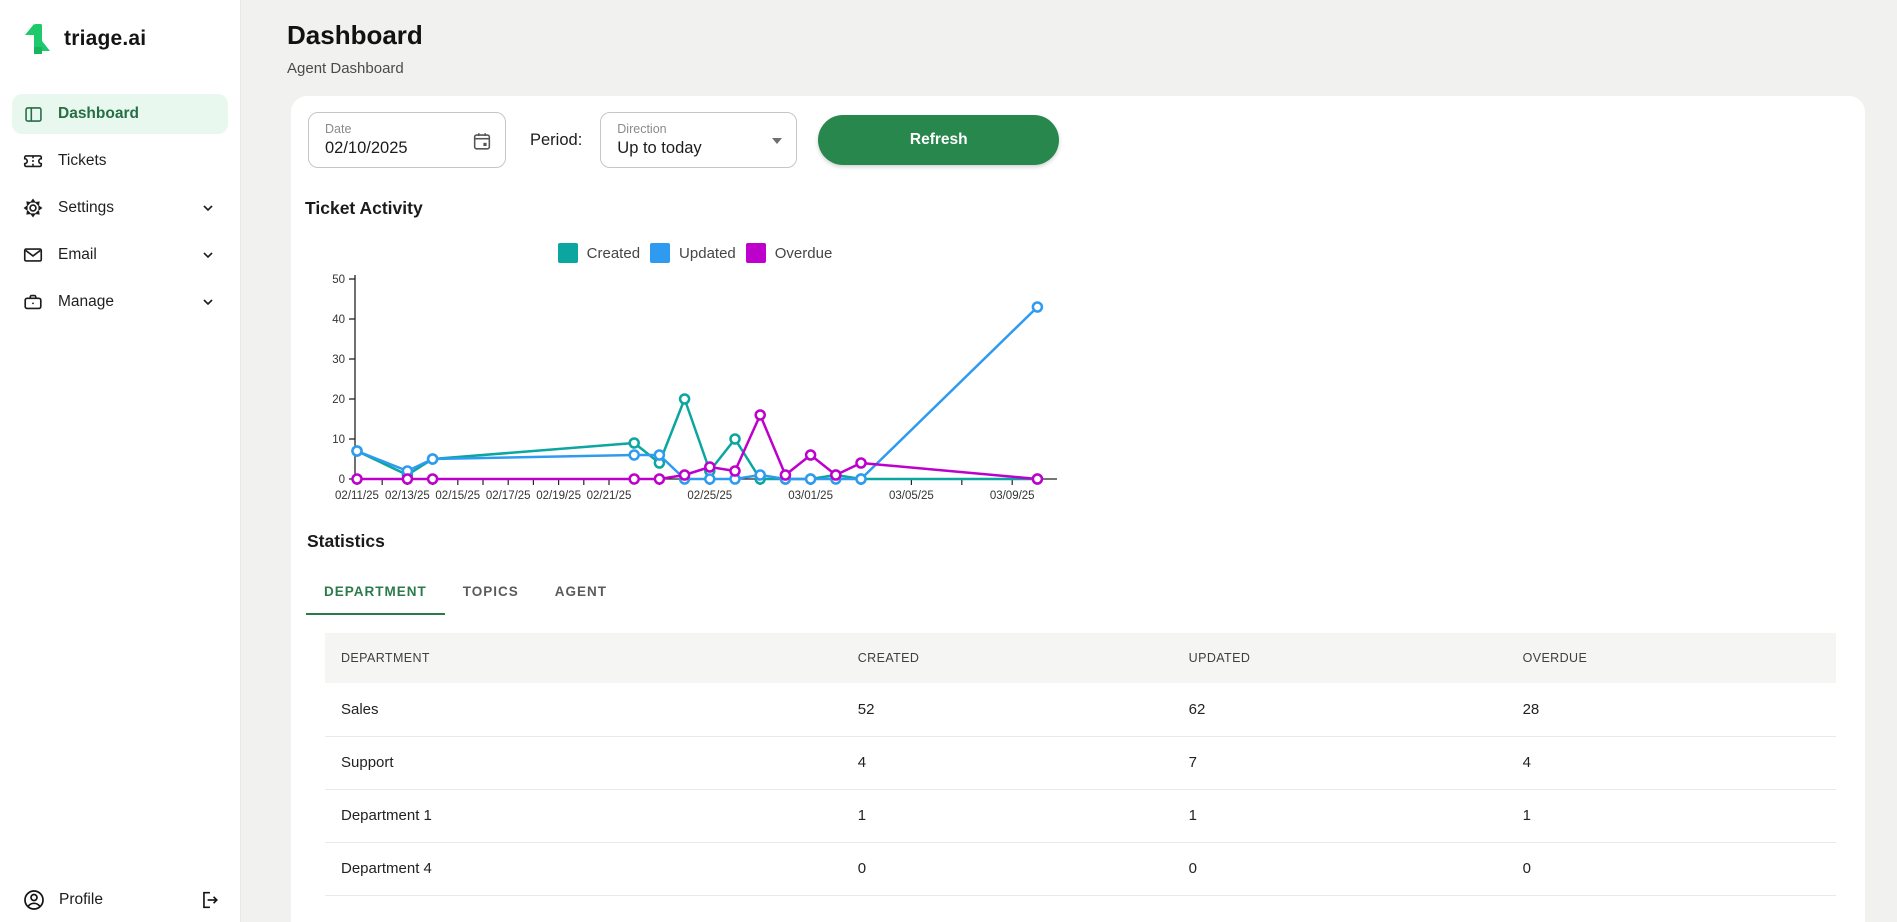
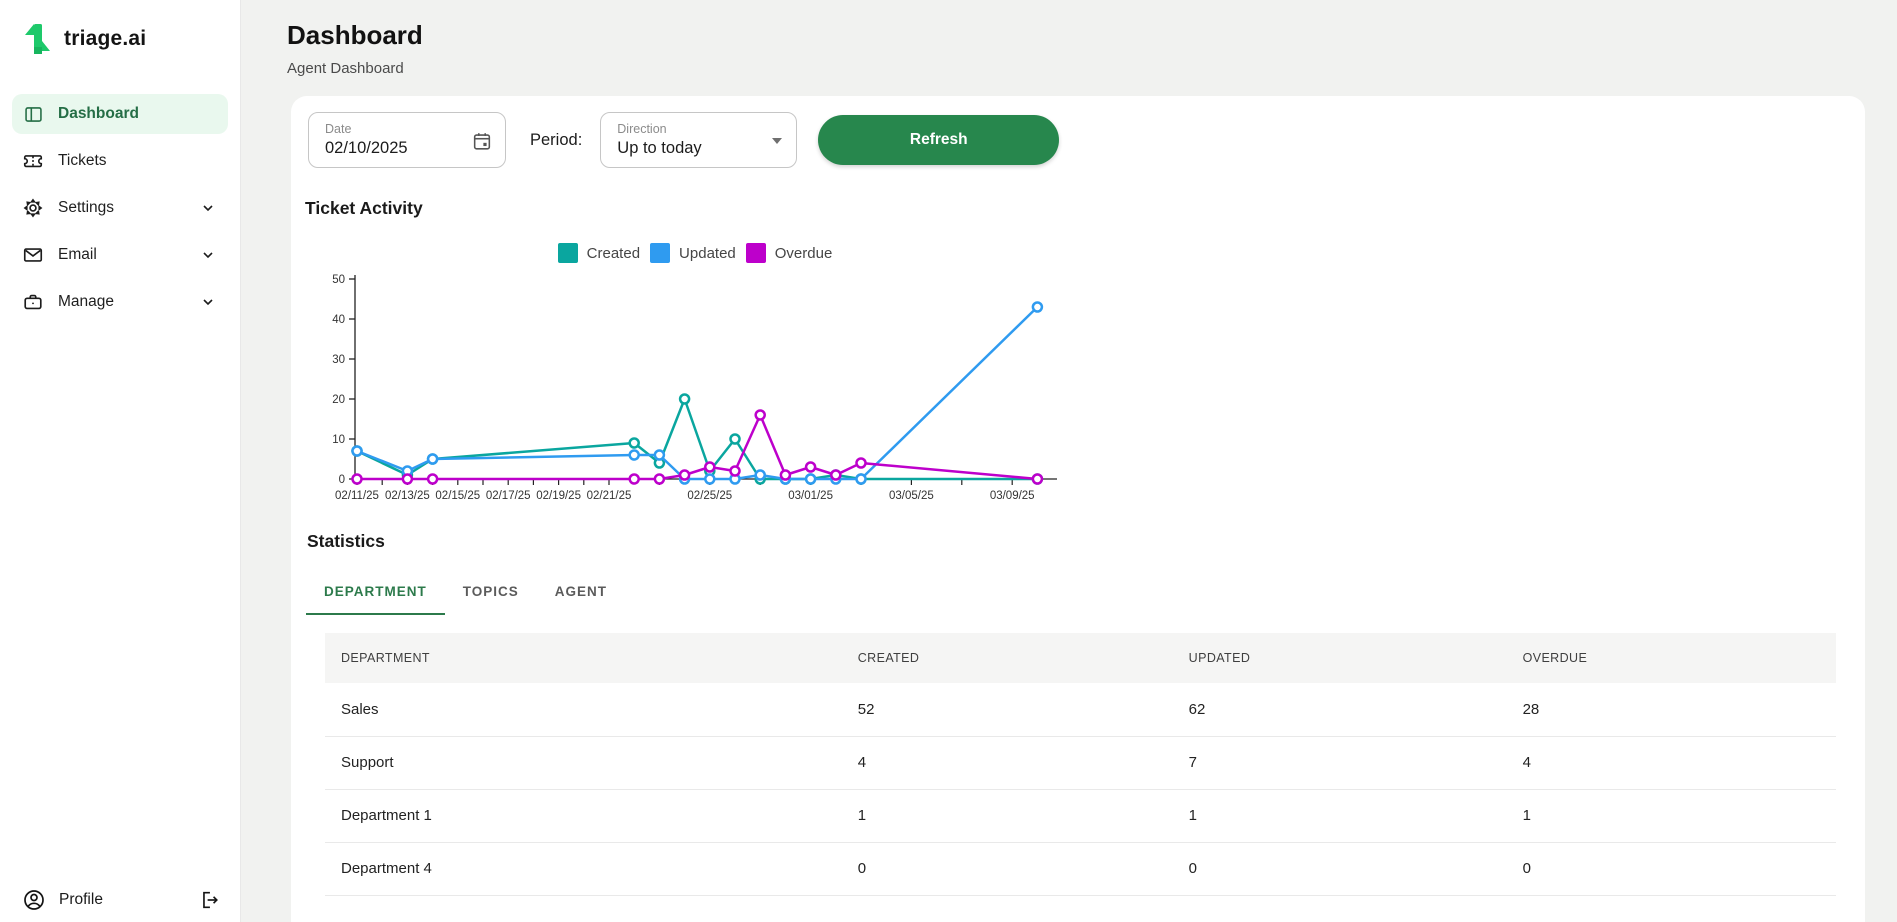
Overdue/03/01/25: 6 -> 3
